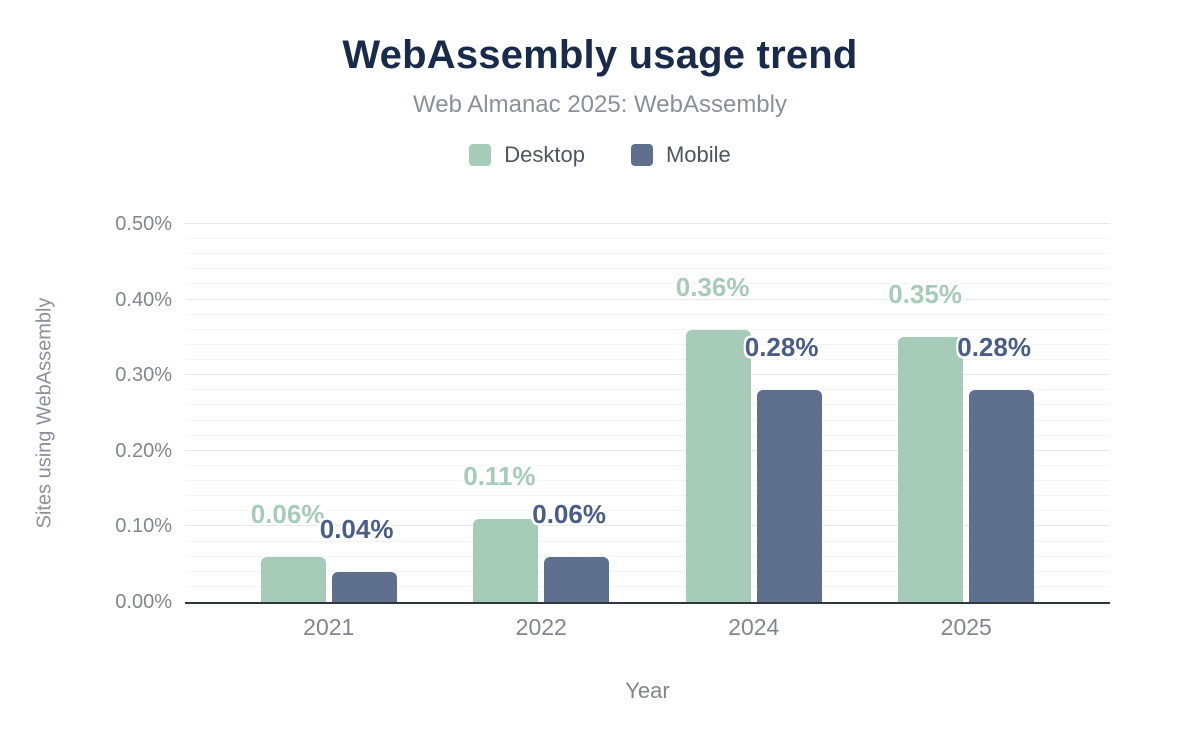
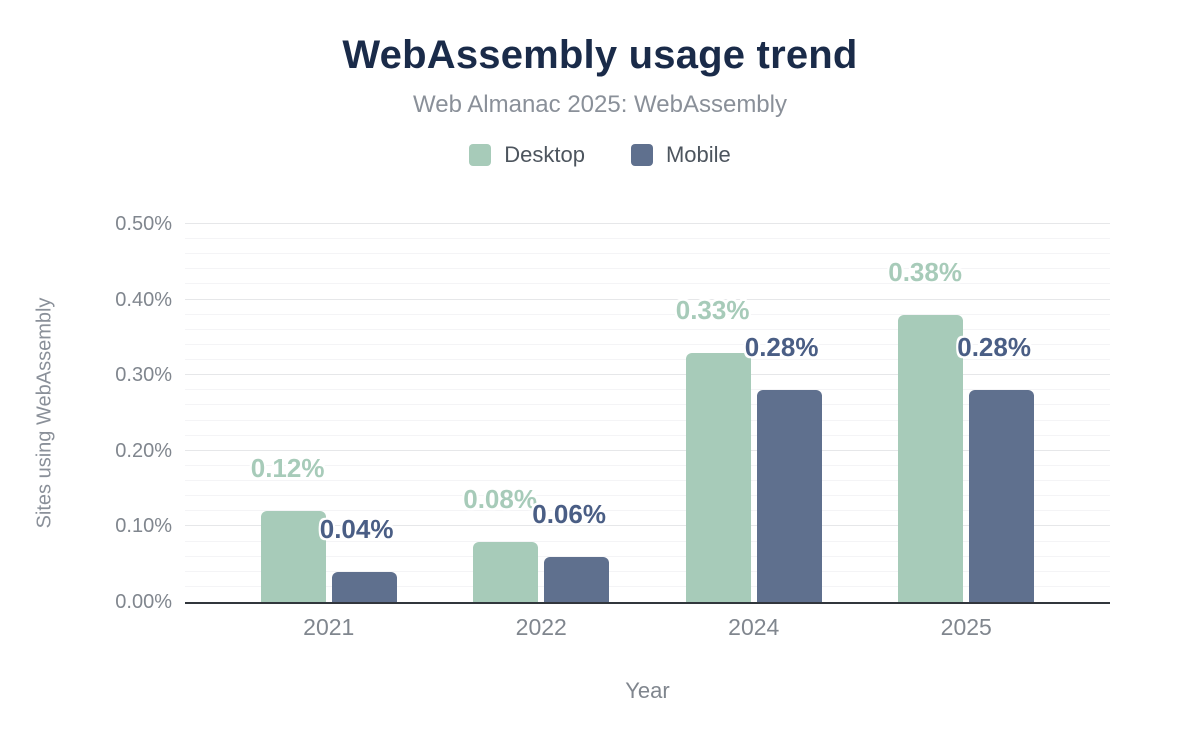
Desktop/2021: 0.06% -> 0.12%
Desktop/2022: 0.11% -> 0.08%
Desktop/2024: 0.36% -> 0.33%
Desktop/2025: 0.35% -> 0.38%
